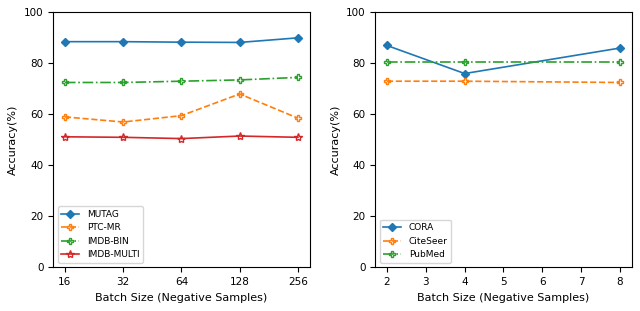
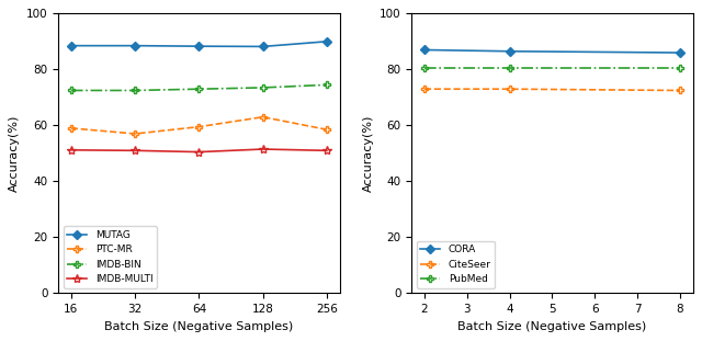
PTC-MR/128: 68.0 -> 63.0
CORA/4: 76.0 -> 86.5
